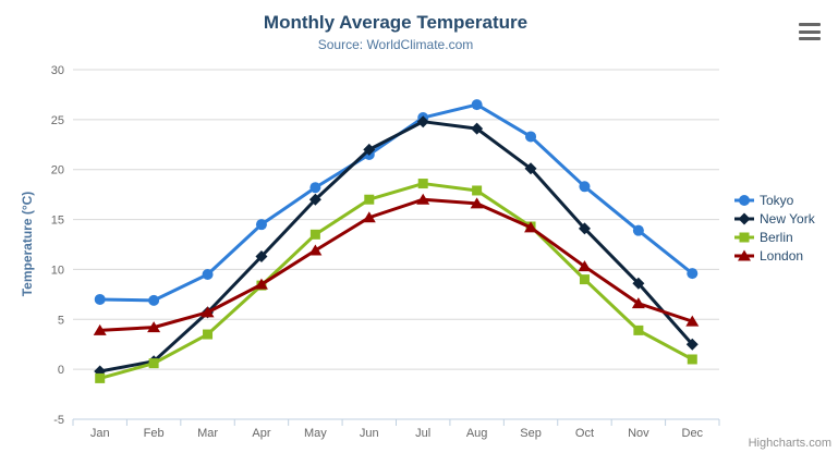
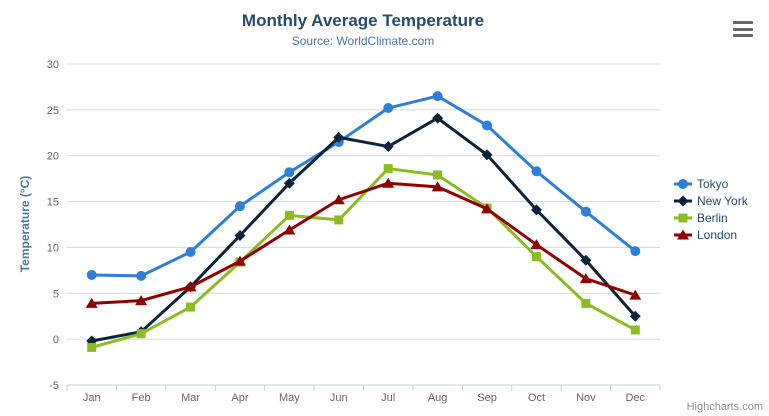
Berlin/Jun: 17 -> 13
New York/Jul: 25 -> 21
